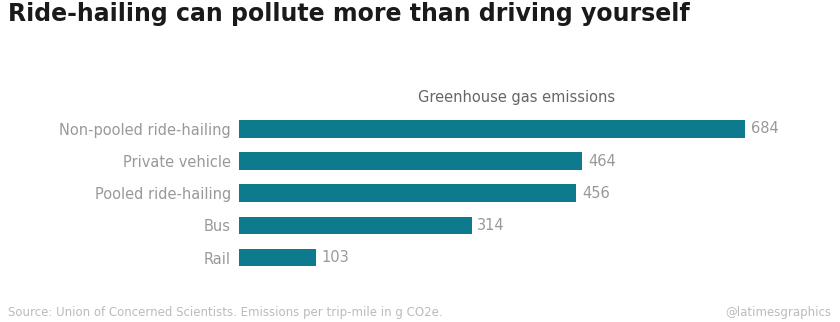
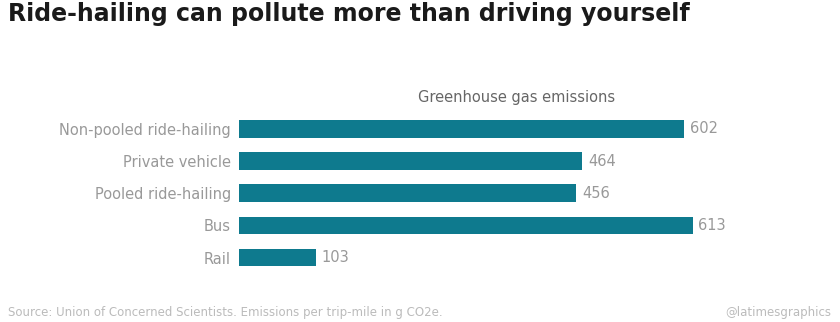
Non-pooled ride-hailing: 684 -> 602
Bus: 314 -> 613
